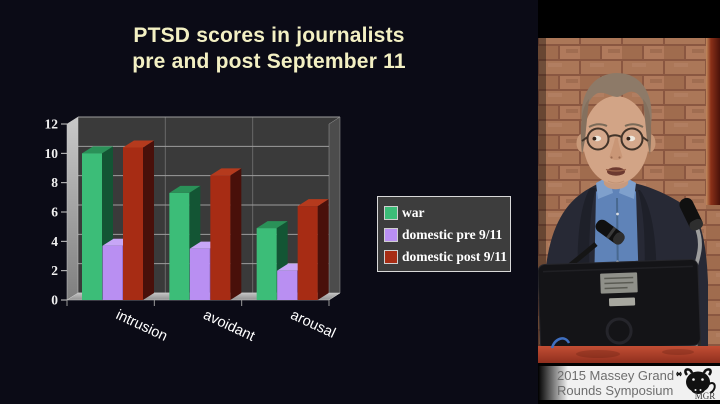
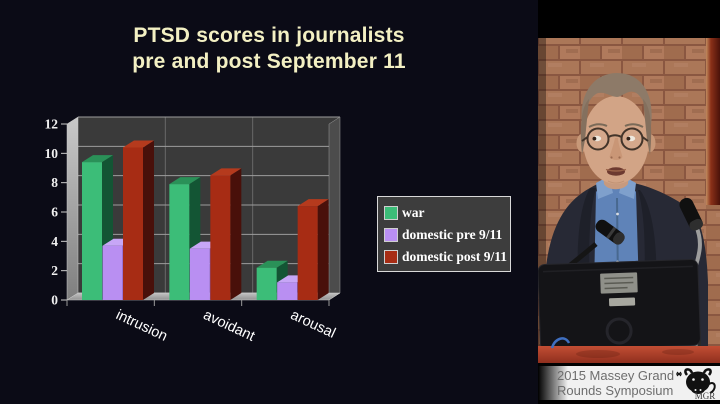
war/intrusion: 10.0 -> 9.4
war/avoidant: 7.3 -> 7.9
war/arousal: 4.9 -> 2.2
domestic pre 9/11/arousal: 2.0 -> 1.2
